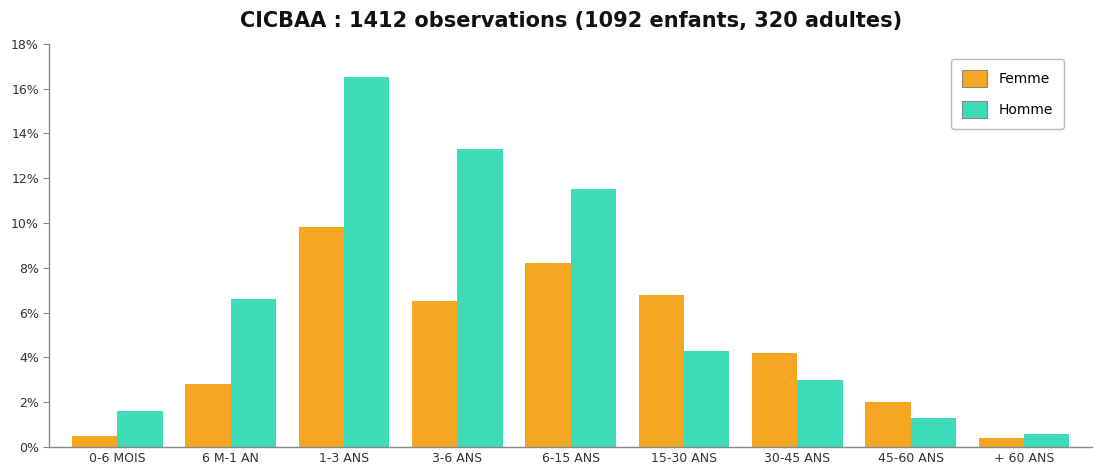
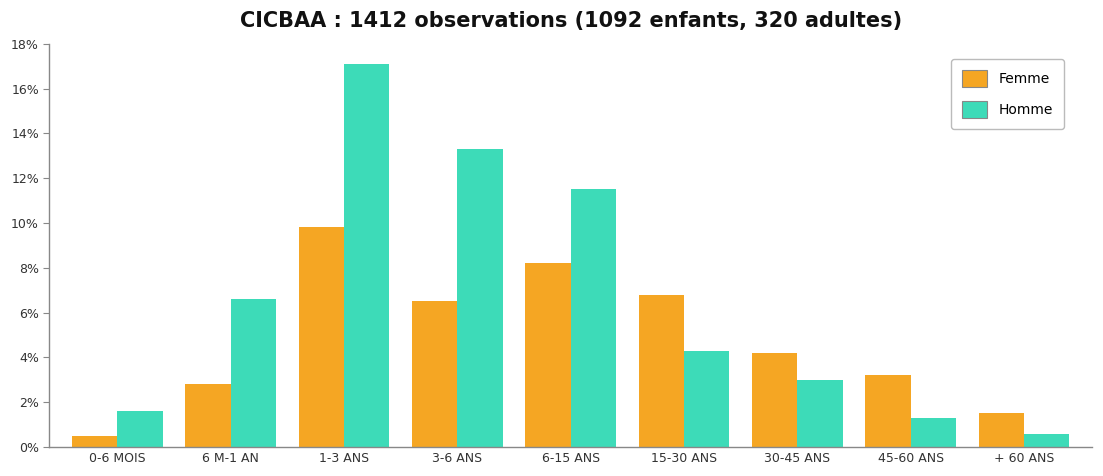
Homme/1-3 ANS: 16.5% -> 17.1%
Femme/45-60 ANS: 2.0% -> 3.2%
Femme/+ 60 ANS: 0.4% -> 1.5%
